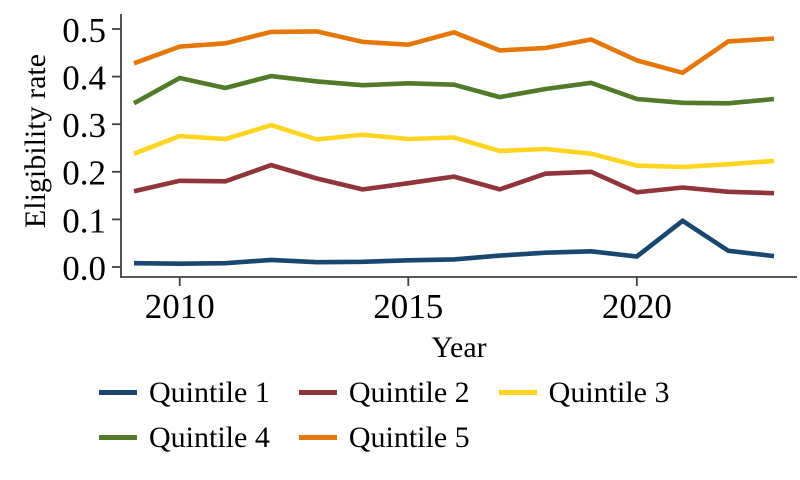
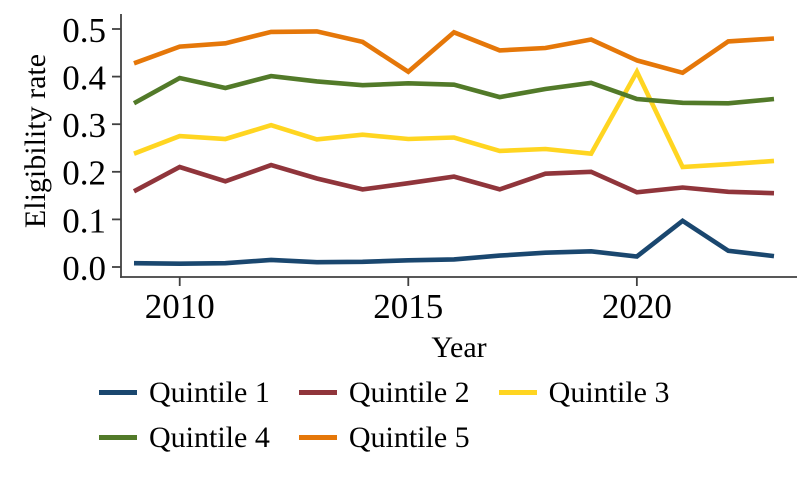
Quintile 2/2010: 0.18 -> 0.21
Quintile 5/2015: 0.47 -> 0.41
Quintile 3/2020: 0.21 -> 0.41
